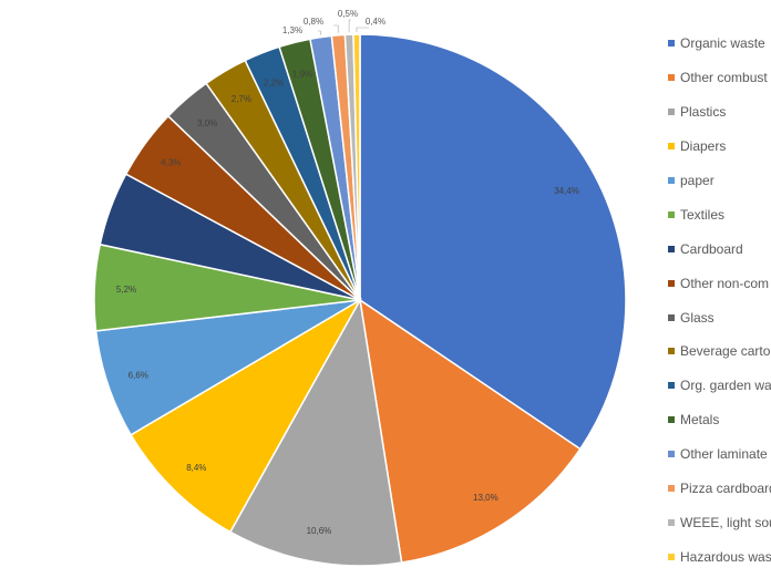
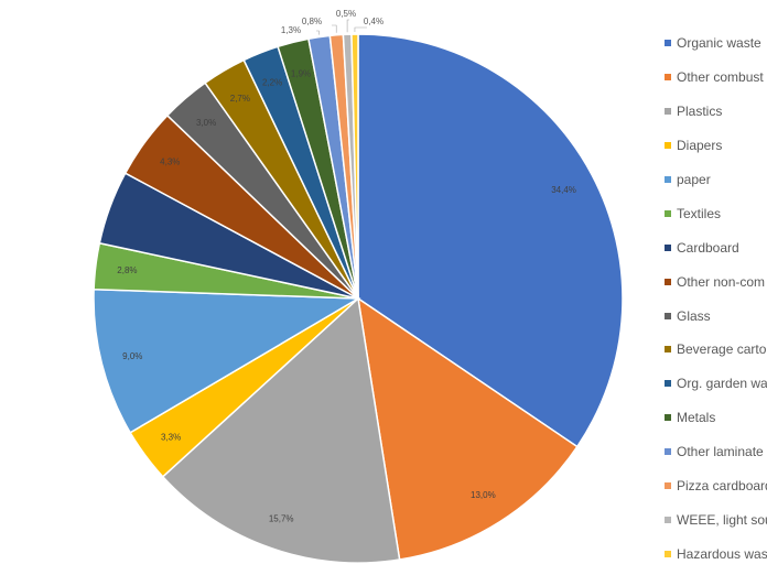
Plastics: 10,6% -> 15,7%
Diapers: 8,4% -> 3,3%
paper: 6,6% -> 9,0%
Textiles: 5,2% -> 2,8%
